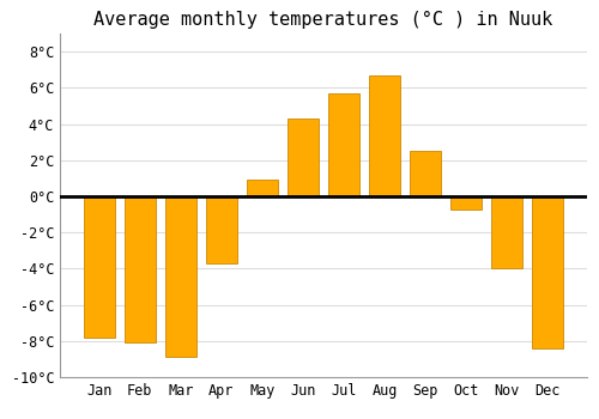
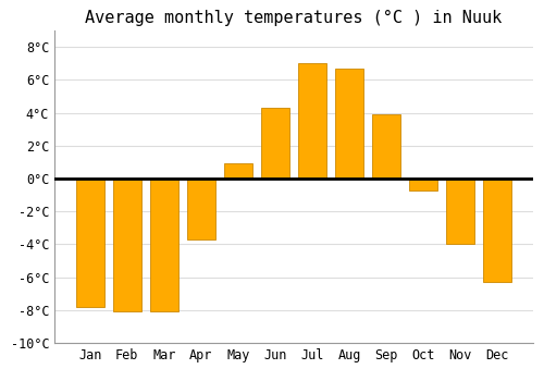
Mar: -8.9°C -> -8.1°C
Jul: 5.7°C -> 7.0°C
Sep: 2.5°C -> 3.9°C
Dec: -8.4°C -> -6.3°C
